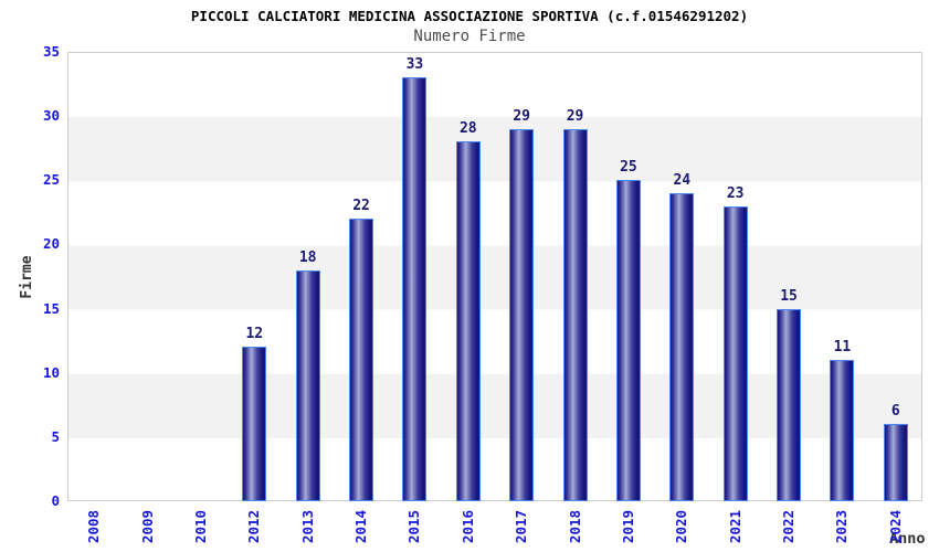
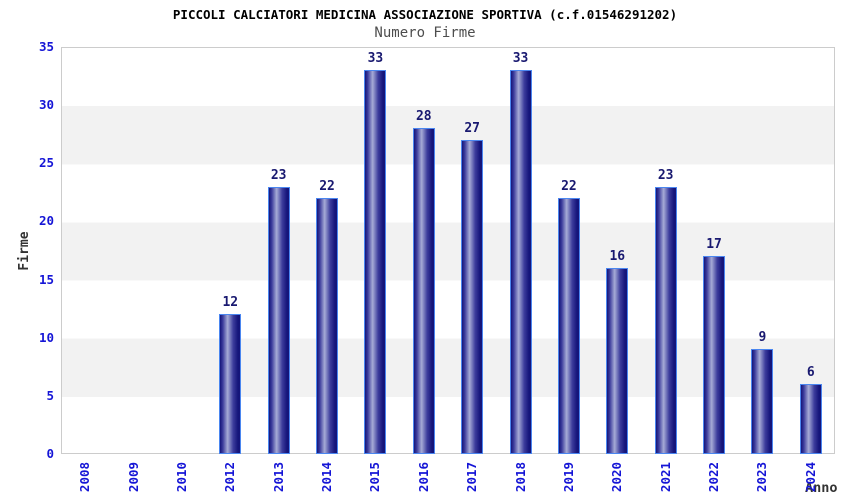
2013: 18 -> 23
2017: 29 -> 27
2018: 29 -> 33
2019: 25 -> 22
2020: 24 -> 16
2022: 15 -> 17
2023: 11 -> 9
